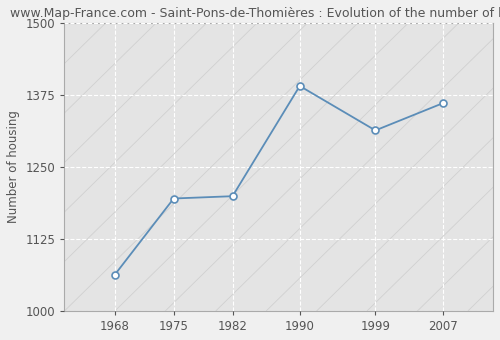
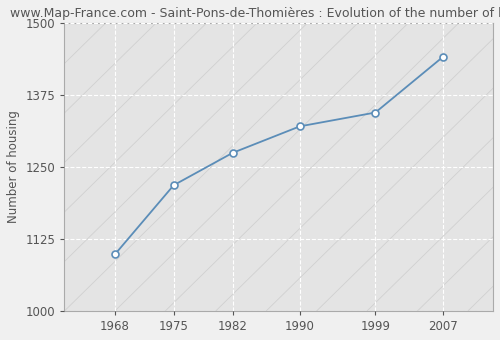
1968: 1063 -> 1098
1975: 1195 -> 1218
1982: 1199 -> 1274
1990: 1390 -> 1320
1999: 1313 -> 1344
2007: 1360 -> 1440
